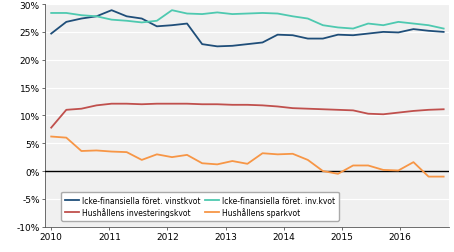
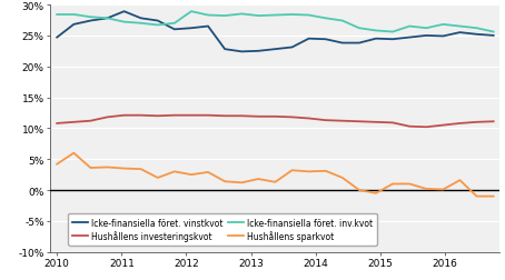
Hushållens investeringskvot/2010: 7.8% -> 10.8%
Hushållens sparkvot/2010: 6.2% -> 4.2%
